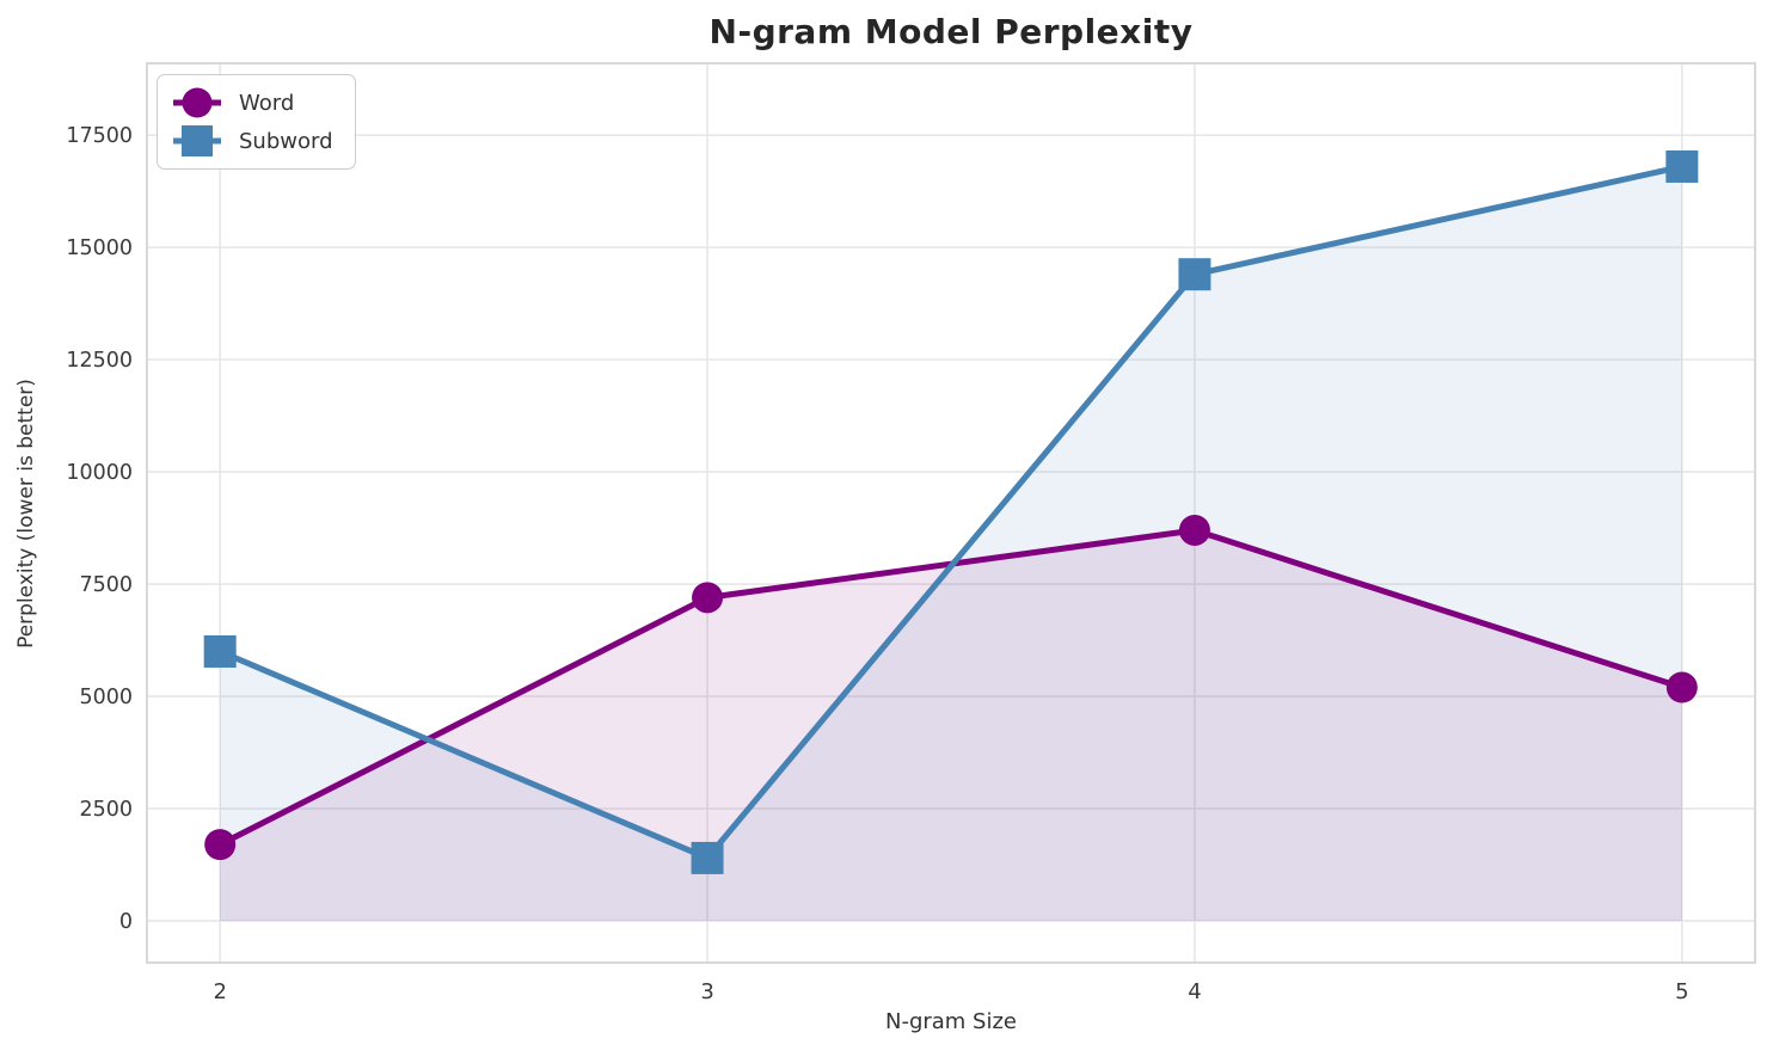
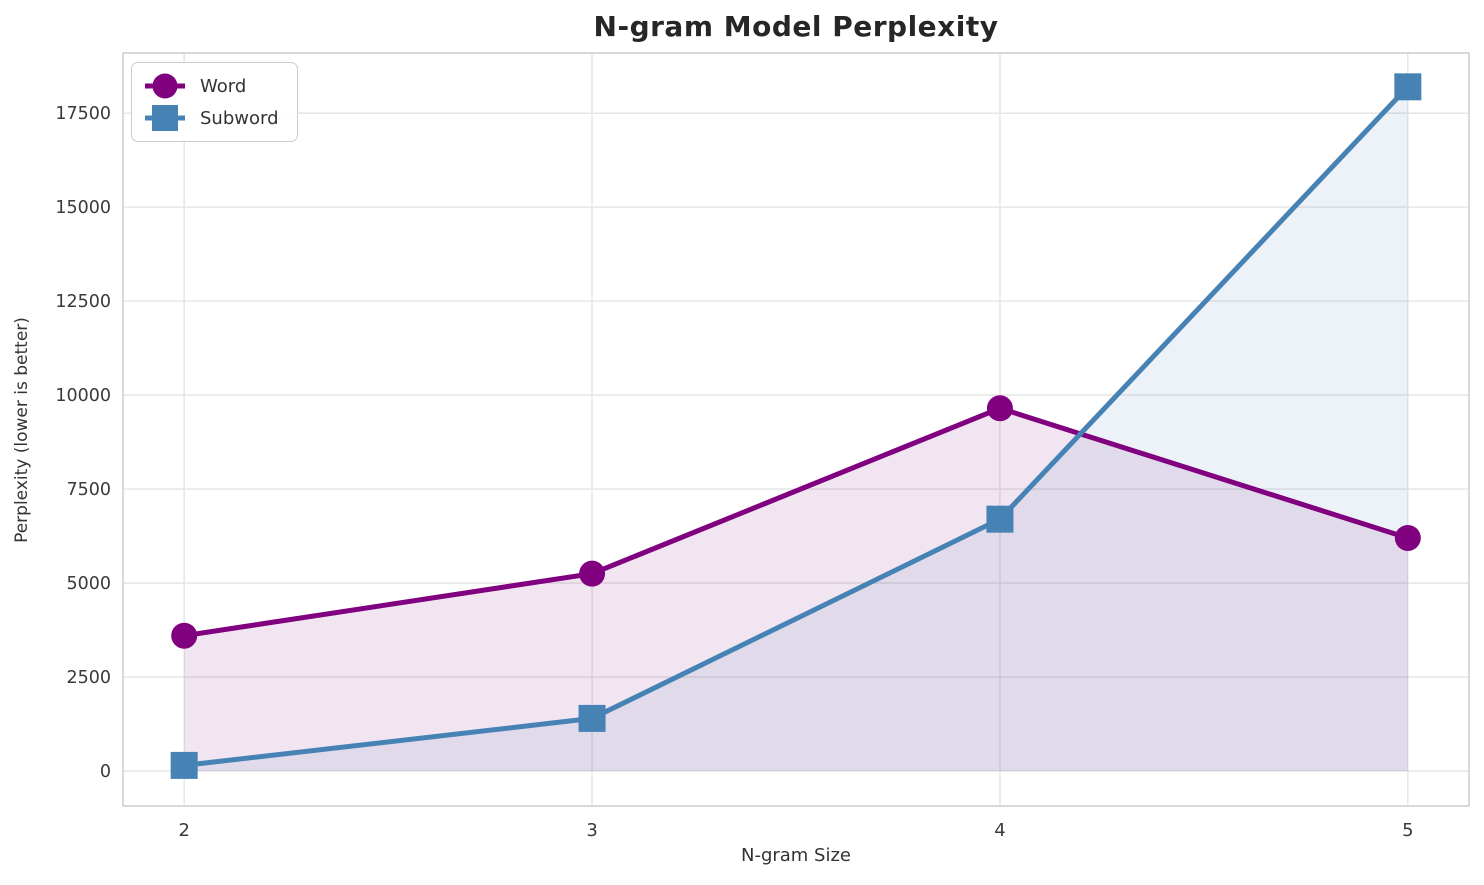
Word/2: 1700 -> 3600
Subword/2: 6000 -> 200
Word/3: 7200 -> 5200
Word/4: 8700 -> 9600
Subword/4: 14400 -> 6700
Word/5: 5200 -> 6200
Subword/5: 16800 -> 18200
